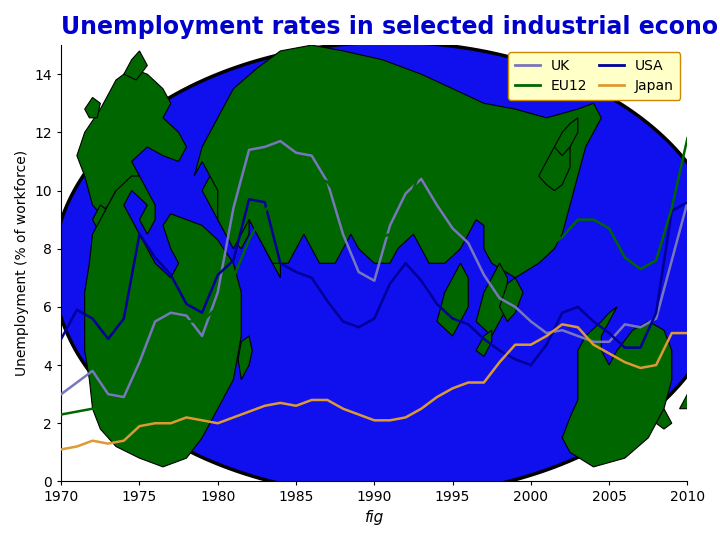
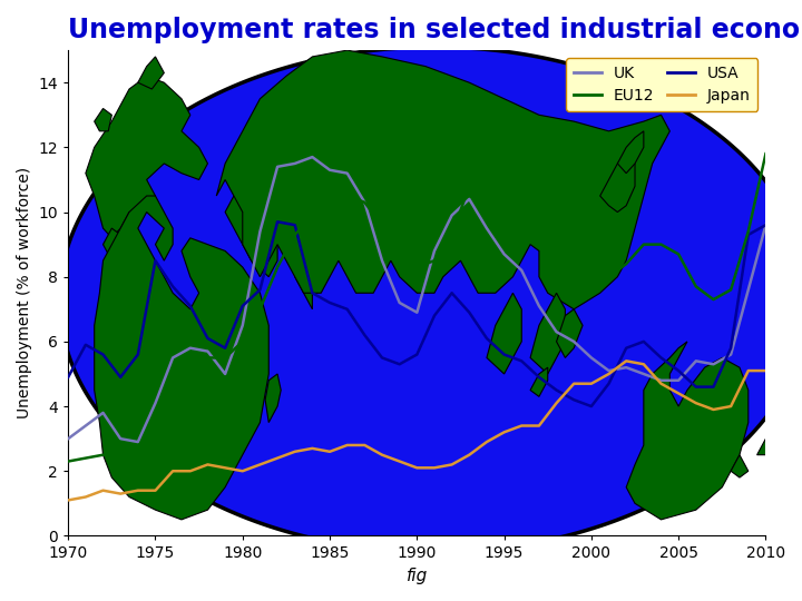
Japan/1975: 1.9 -> 1.4
